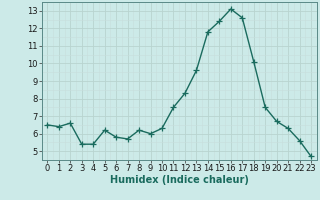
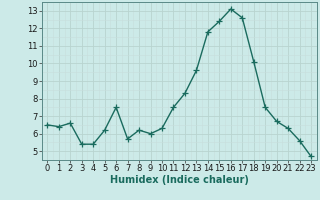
6: 5.8 -> 7.5
